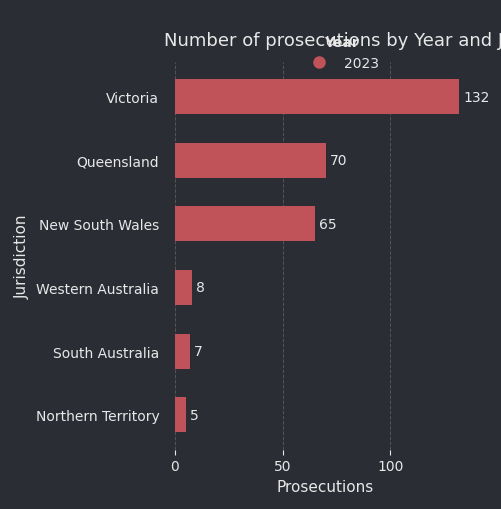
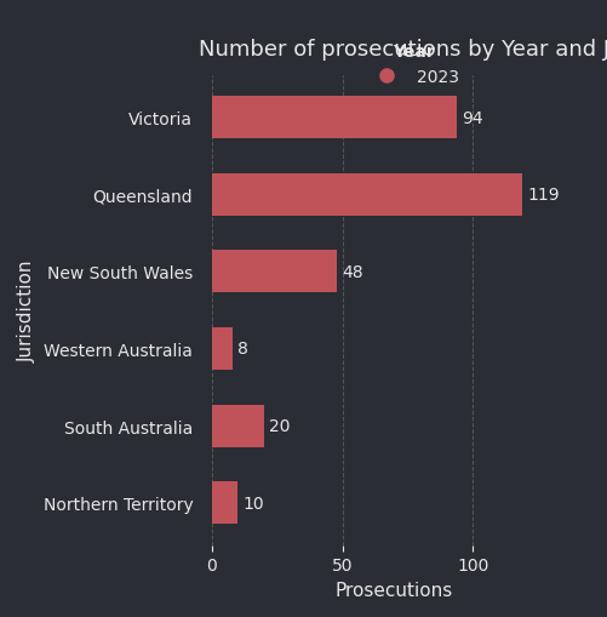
Victoria: 132 -> 94
Queensland: 70 -> 119
New South Wales: 65 -> 48
South Australia: 7 -> 20
Northern Territory: 5 -> 10
